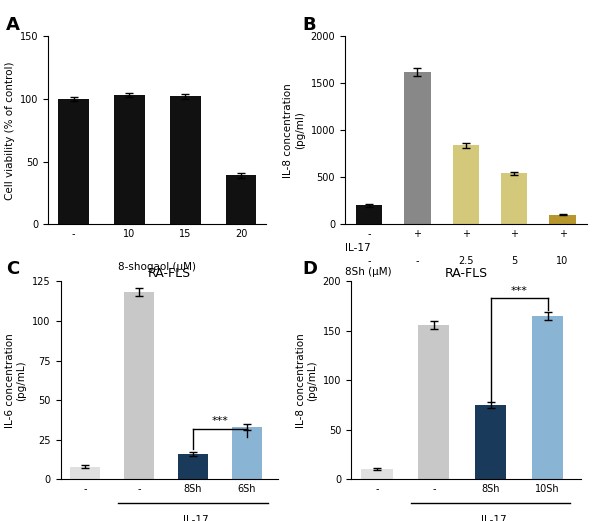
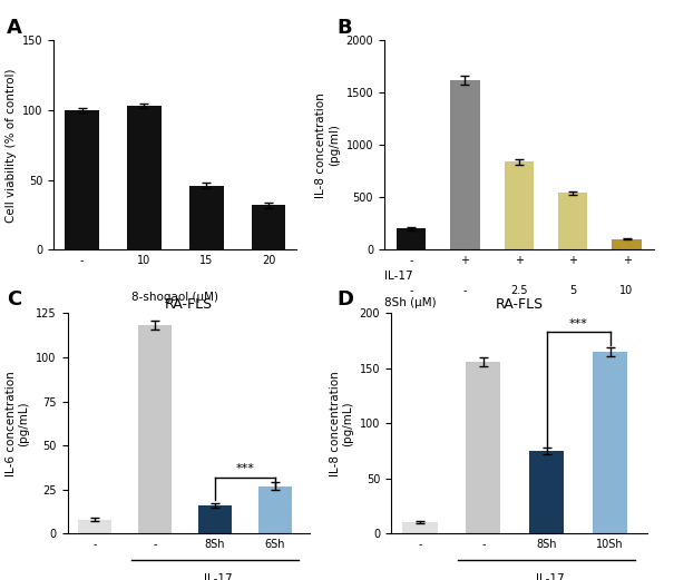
15: 102 -> 46
20: 39 -> 32
6Sh: 33 -> 27
